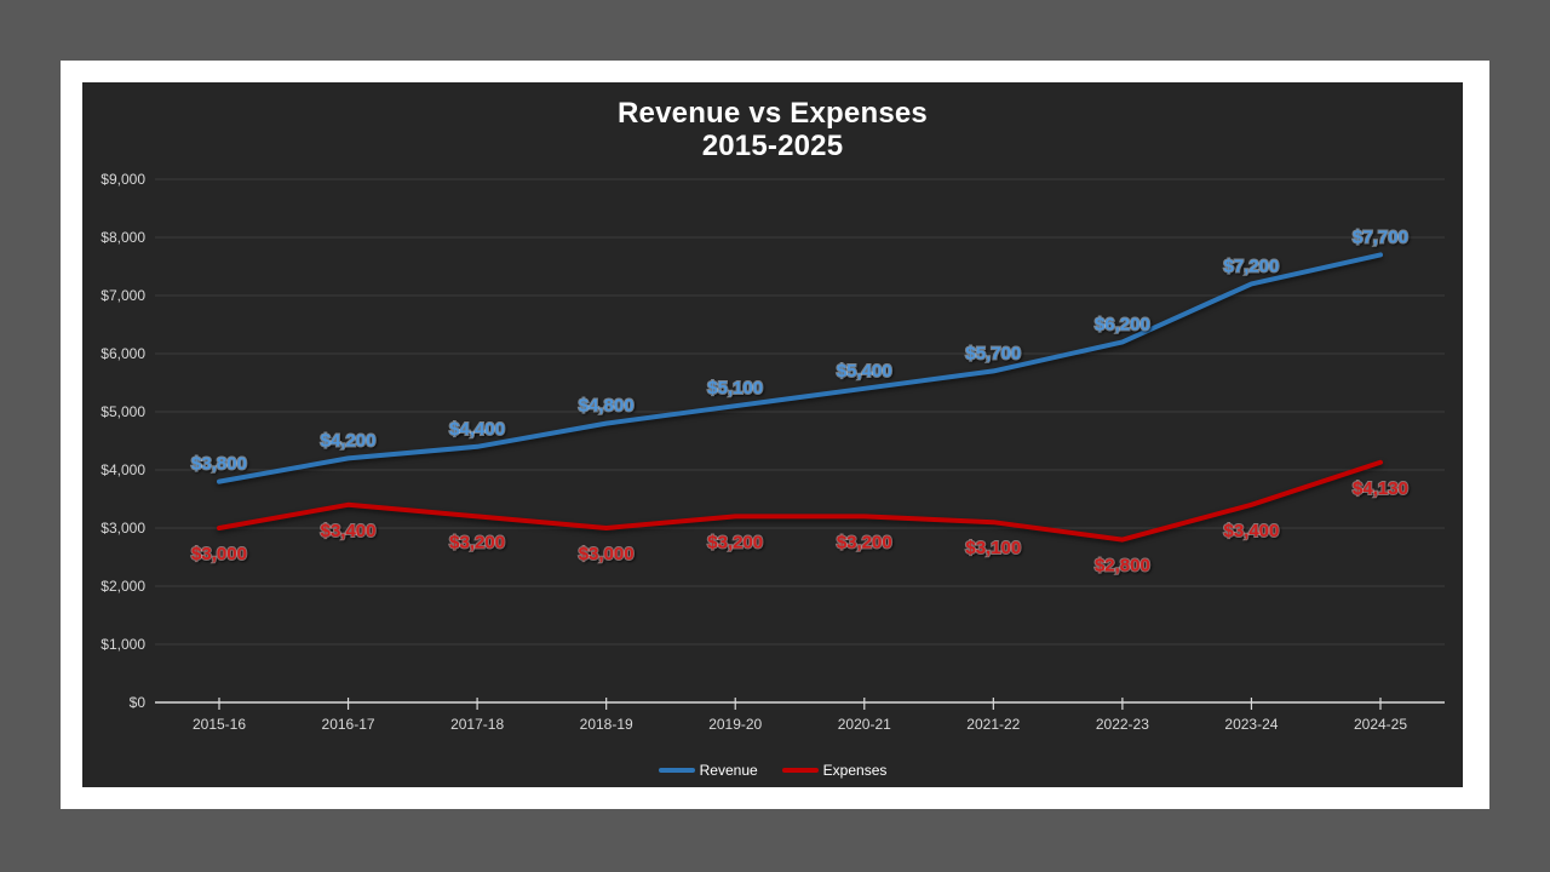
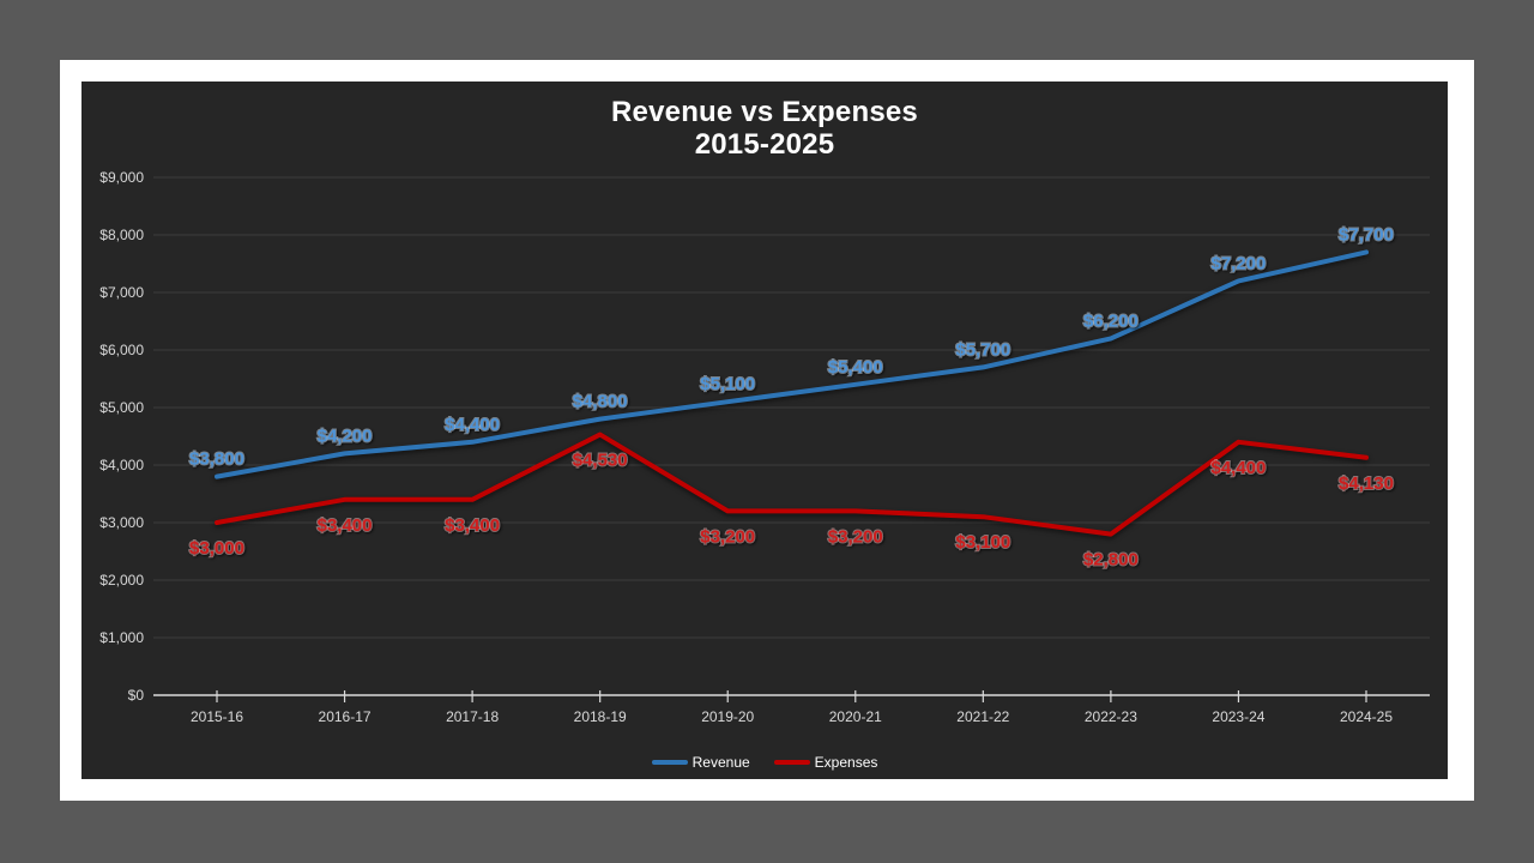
Expenses/2017-18: $3,200 -> $3,400
Expenses/2018-19: $3,000 -> $4,530
Expenses/2023-24: $3,400 -> $4,400
